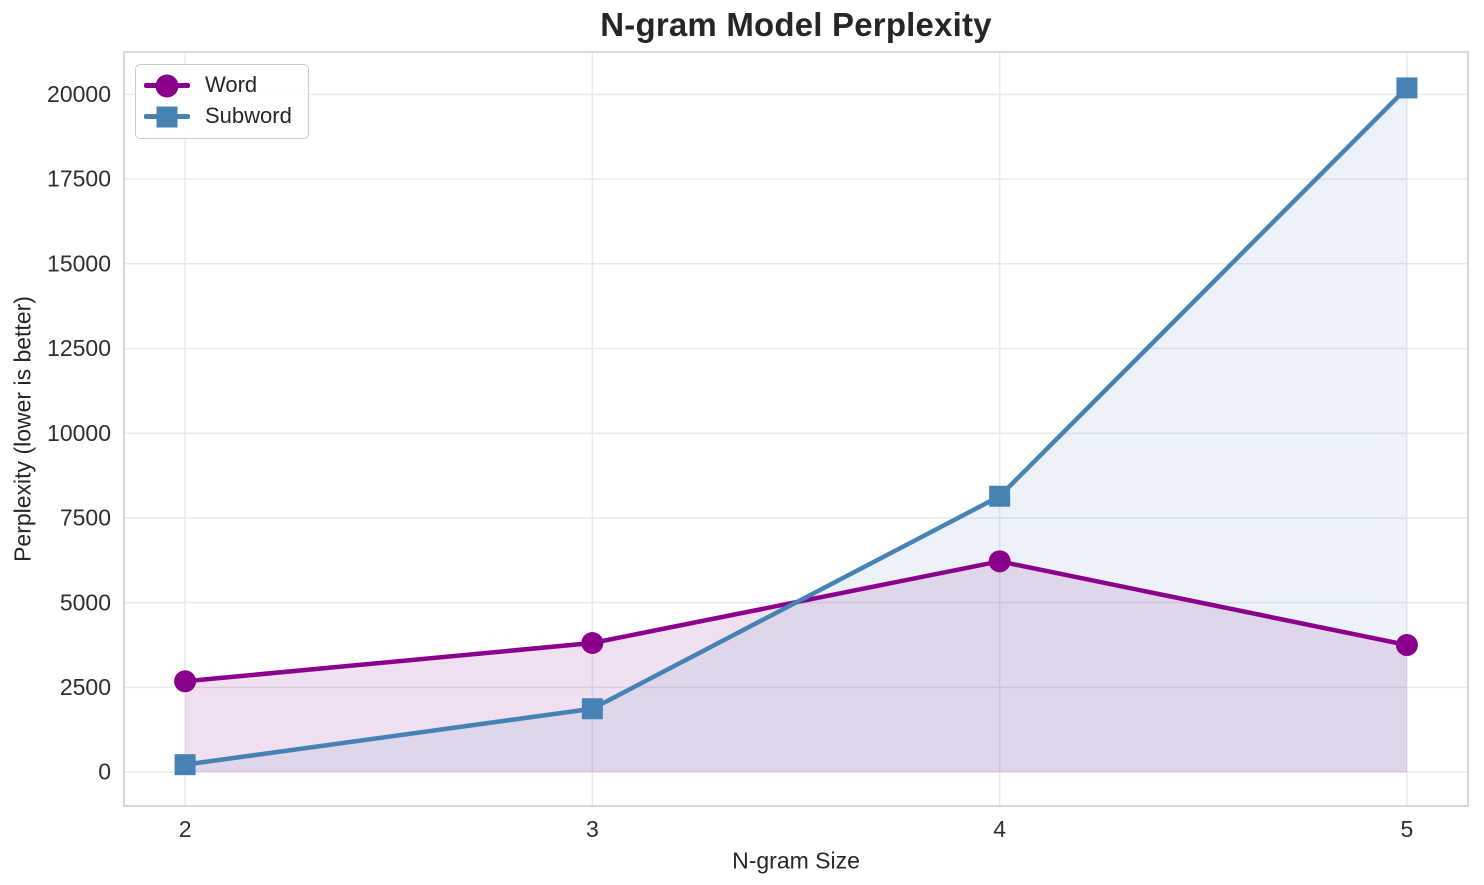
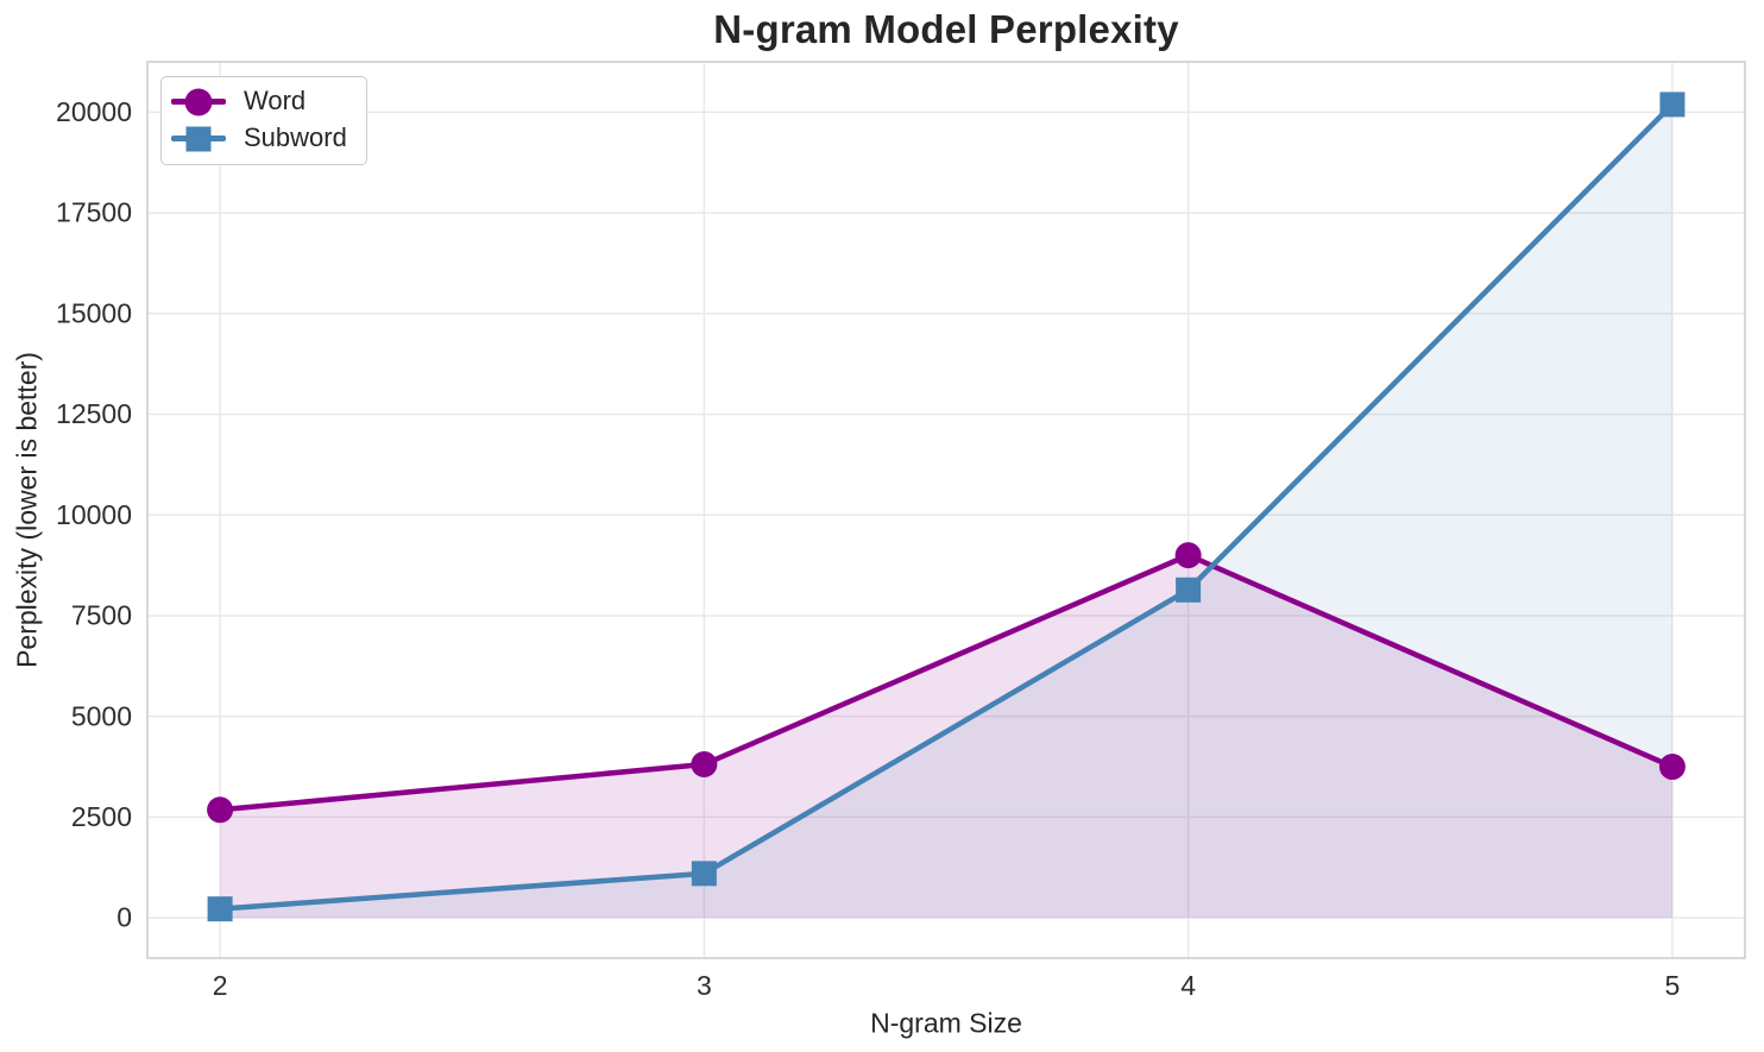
Subword/3: 1900 -> 1100
Word/4: 6200 -> 9000
